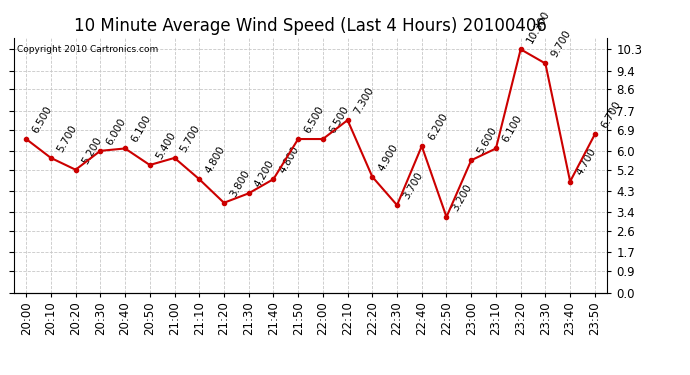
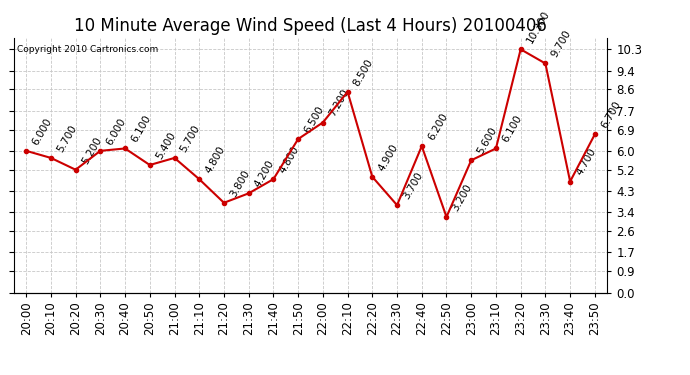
20:00: 6.500 -> 6.000
22:00: 6.500 -> 7.200
22:10: 7.300 -> 8.500
